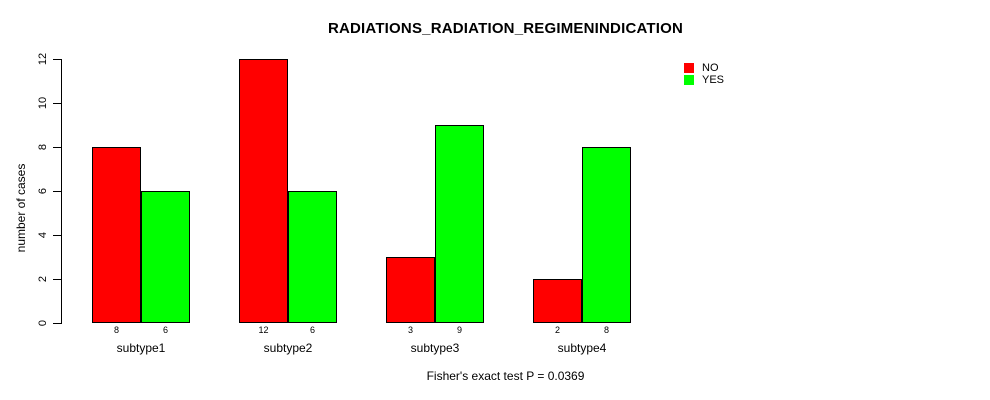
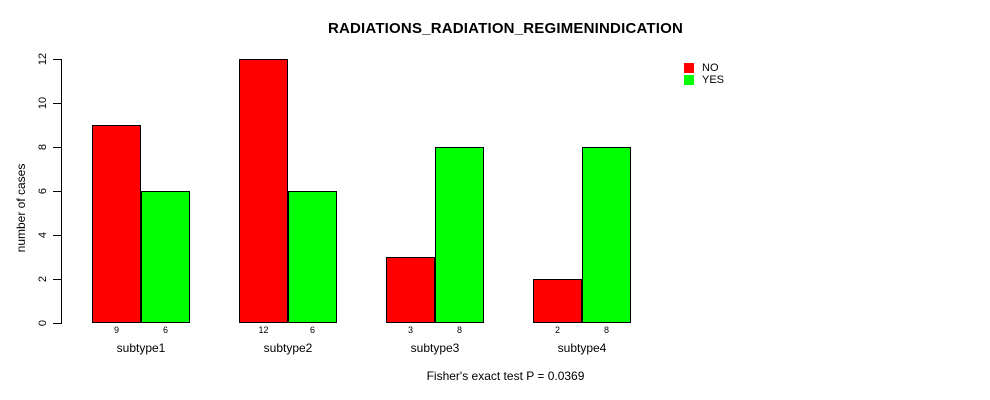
NO/subtype1: 8 -> 9
YES/subtype3: 9 -> 8
